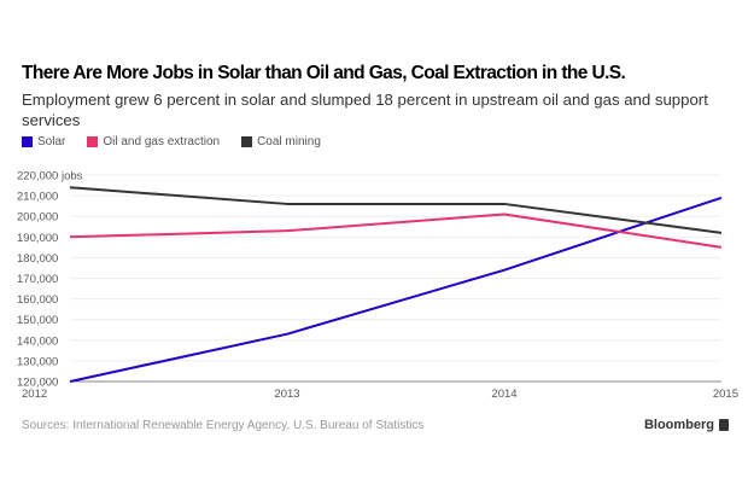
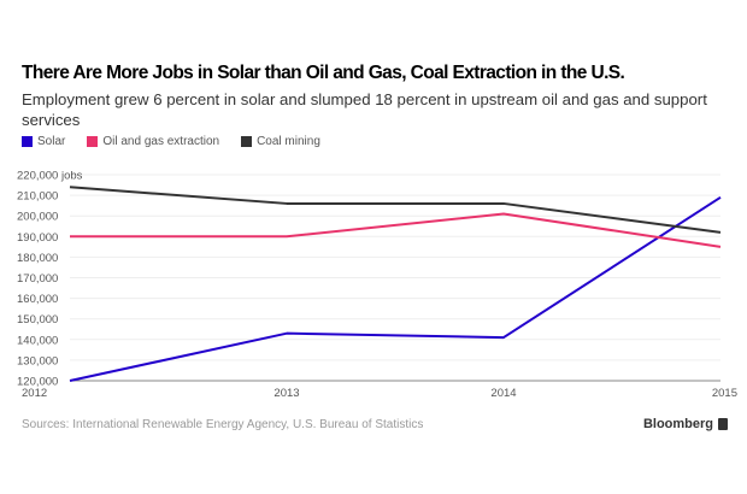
Oil and gas extraction/2013: 193000 -> 190000
Solar/2014: 174000 -> 141000
